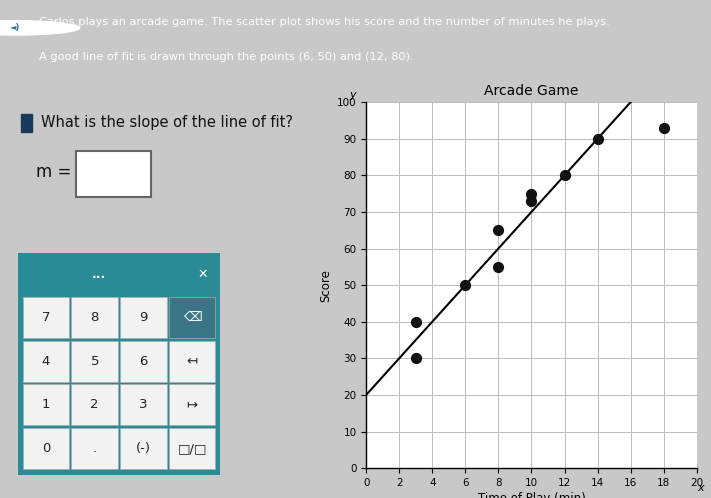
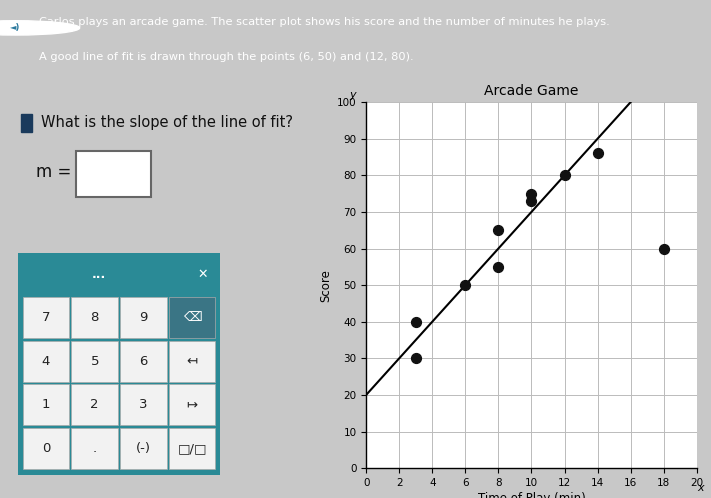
14: 90 -> 86
18: 93 -> 60
